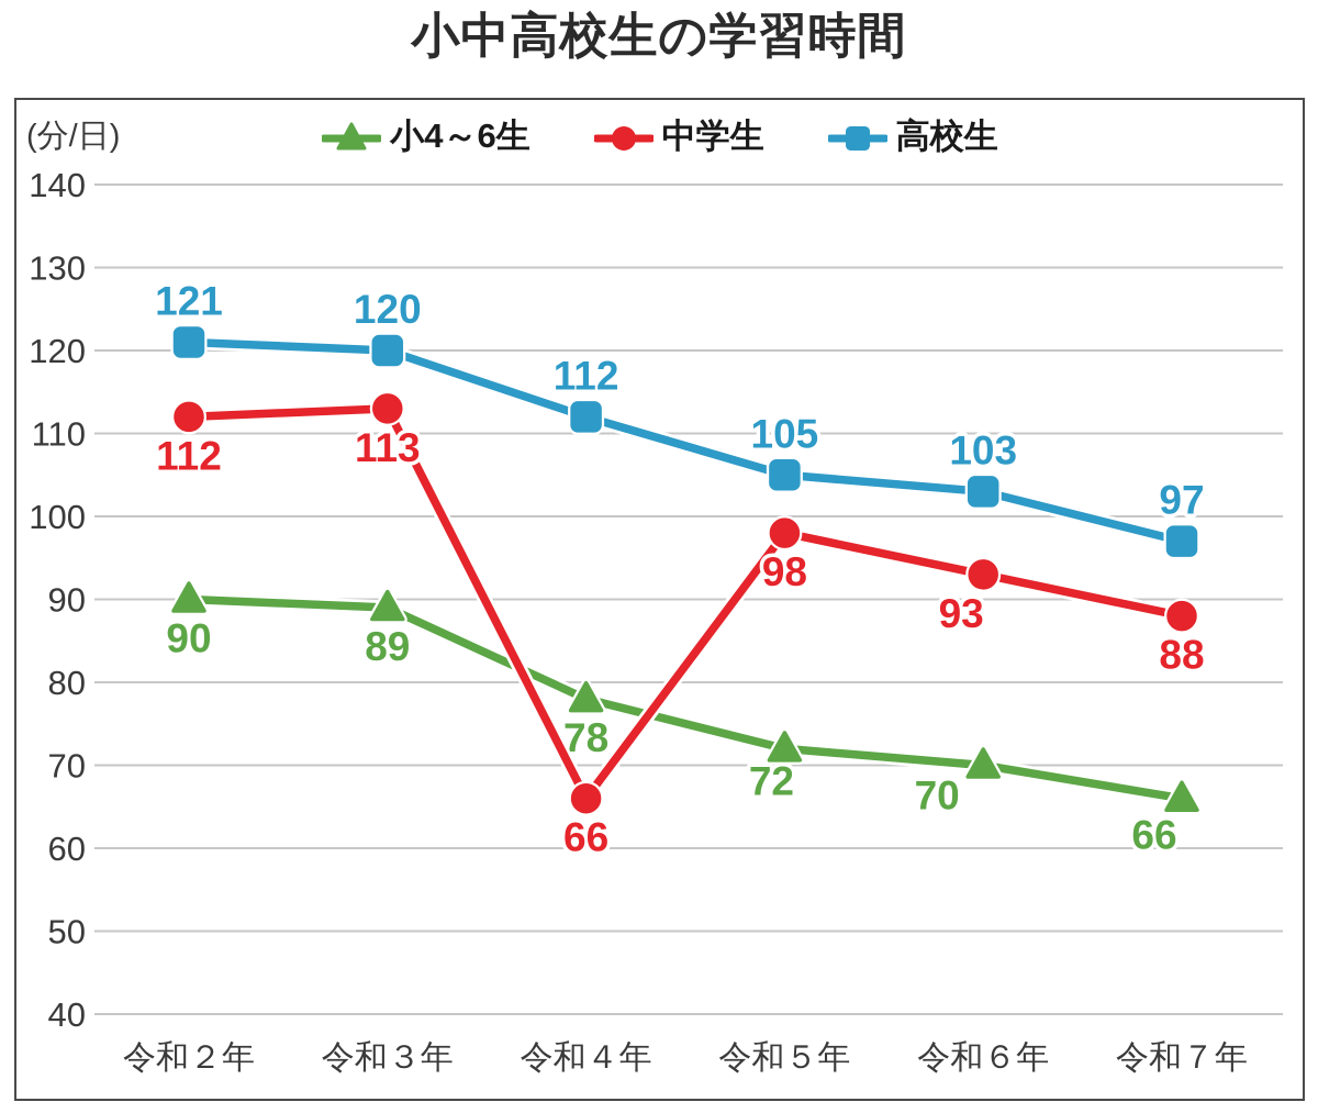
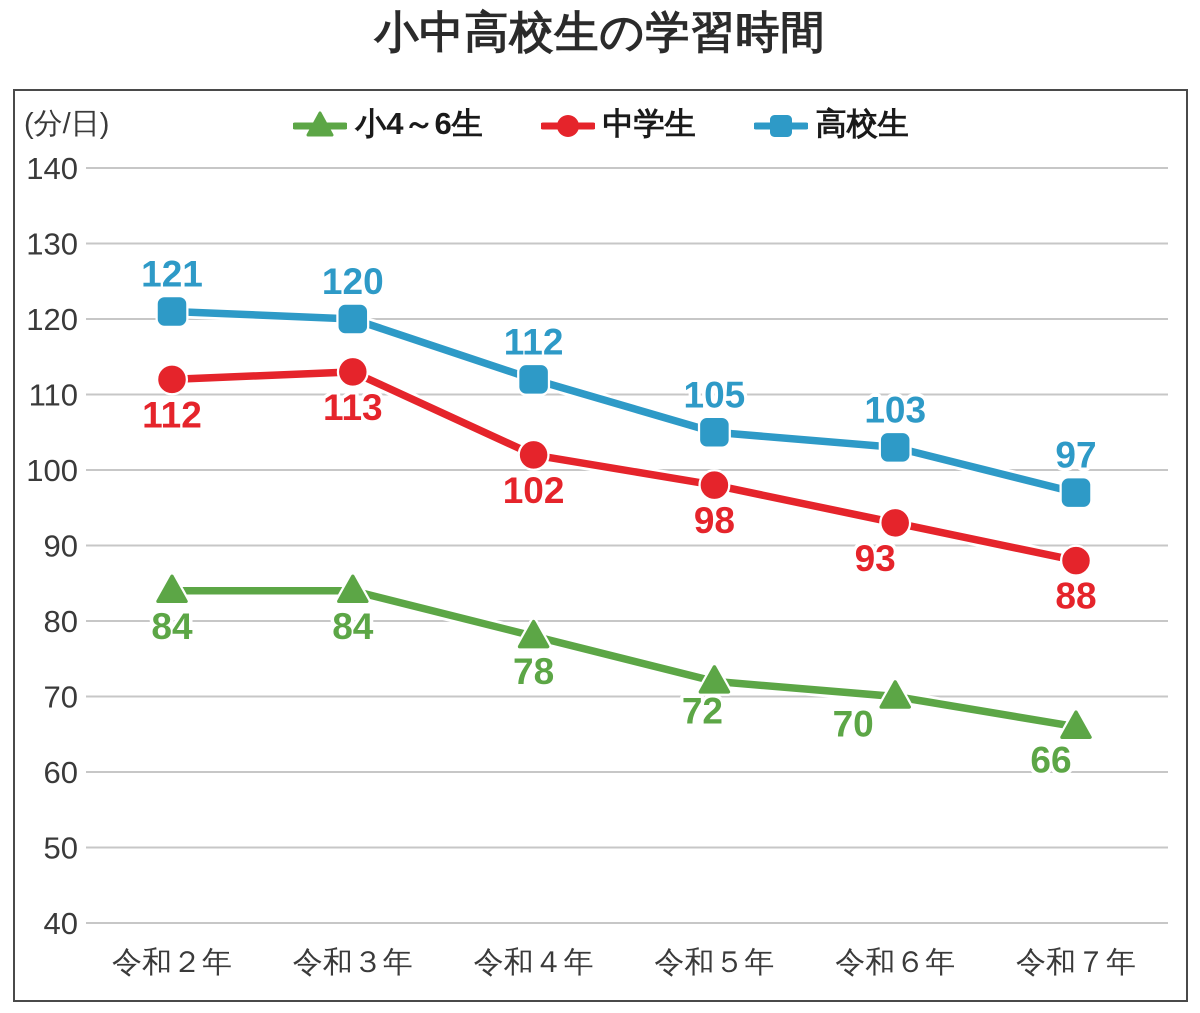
小4～6生/令和２年: 90 -> 84
小4～6生/令和３年: 89 -> 84
中学生/令和４年: 66 -> 102
